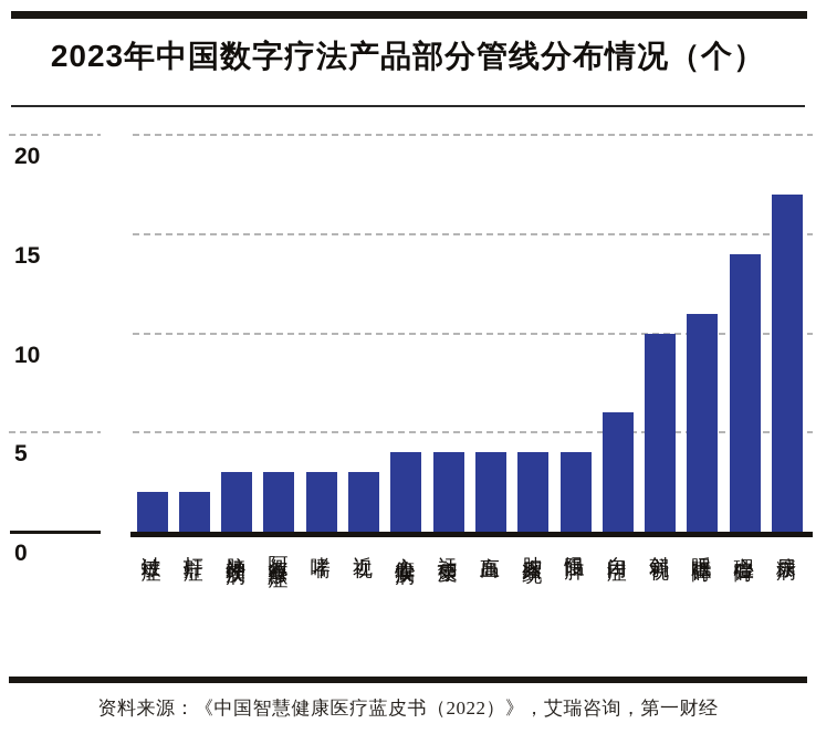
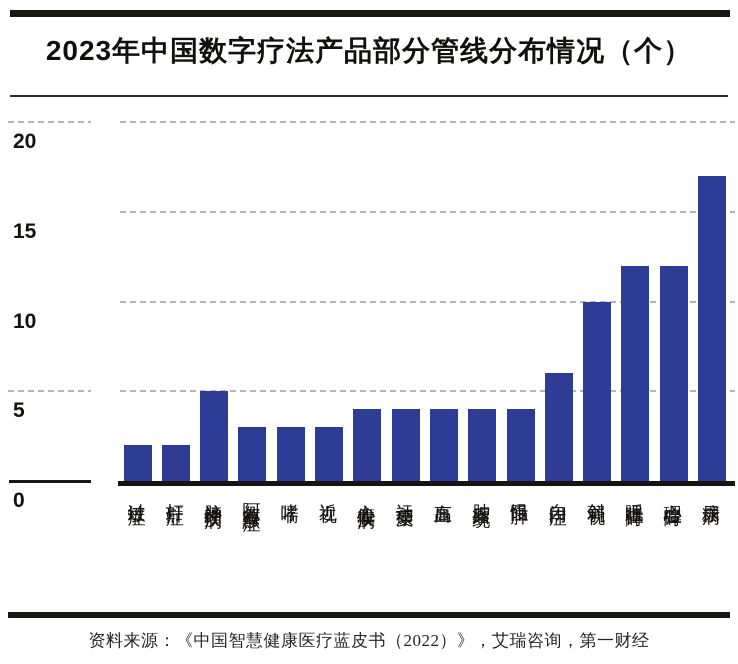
脑神经疾病: 3 -> 5
睡眠障碍: 11 -> 12
心理障碍: 14 -> 12
